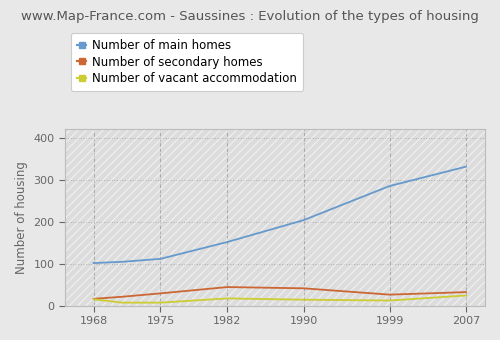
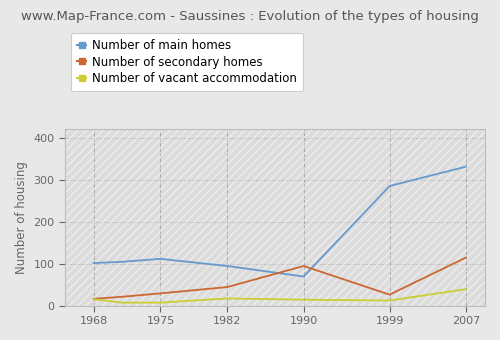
Number of main homes/1982: 152 -> 95
Number of main homes/1990: 204 -> 70
Number of secondary homes/1990: 42 -> 95
Number of secondary homes/2007: 33 -> 115
Number of vacant accommodation/2007: 25 -> 40
